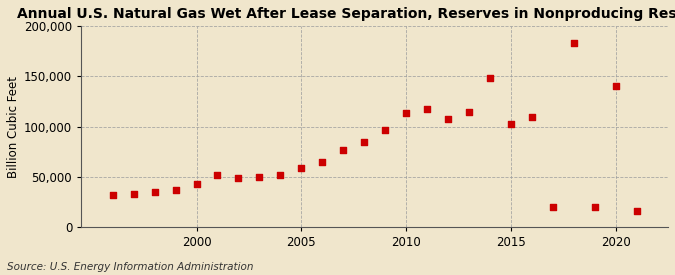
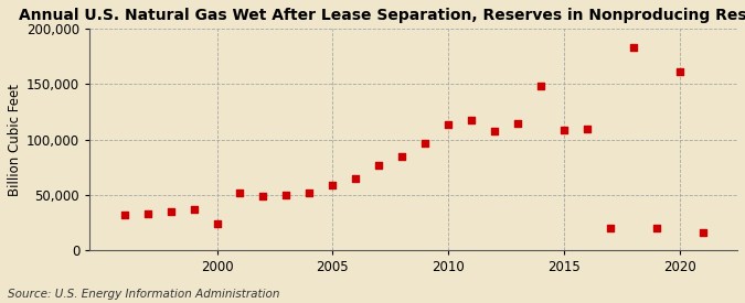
2000: 43,000 -> 24,000
2015: 103,000 -> 109,000
2020: 140,000 -> 161,000
